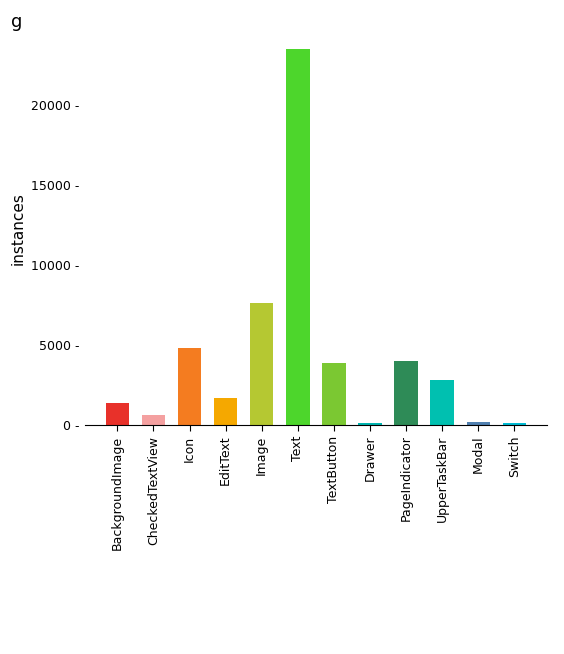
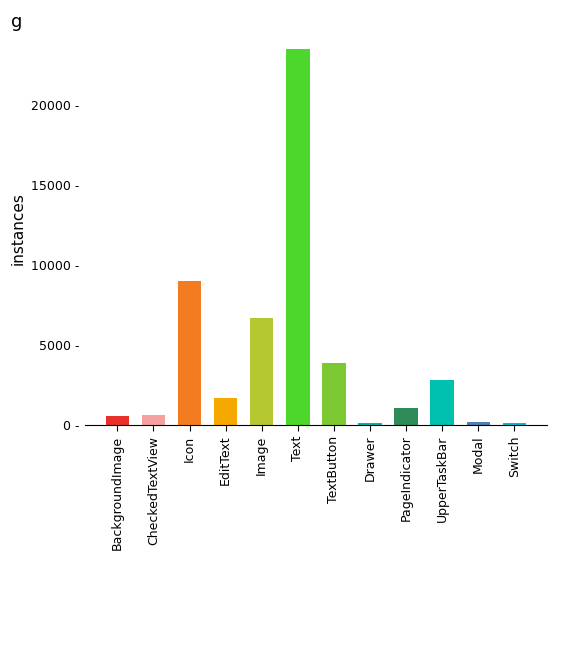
BackgroundImage: 1400 - -> 600 -
Icon: 4800 - -> 9000 -
Image: 7600 - -> 6700 -
PageIndicator: 4000 - -> 1000 -
